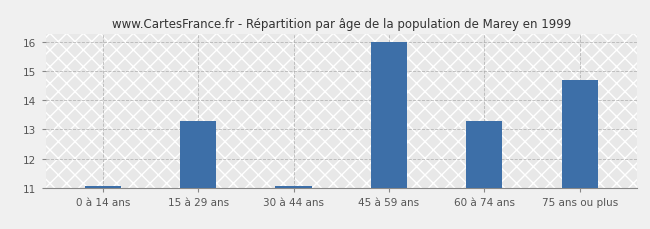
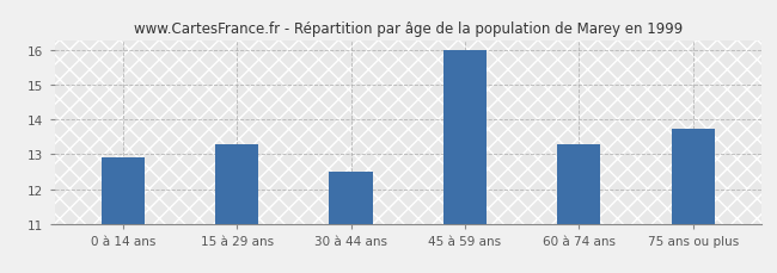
0 à 14 ans: 11.05 -> 12.90
30 à 44 ans: 11.05 -> 12.50
75 ans ou plus: 14.70 -> 13.75
